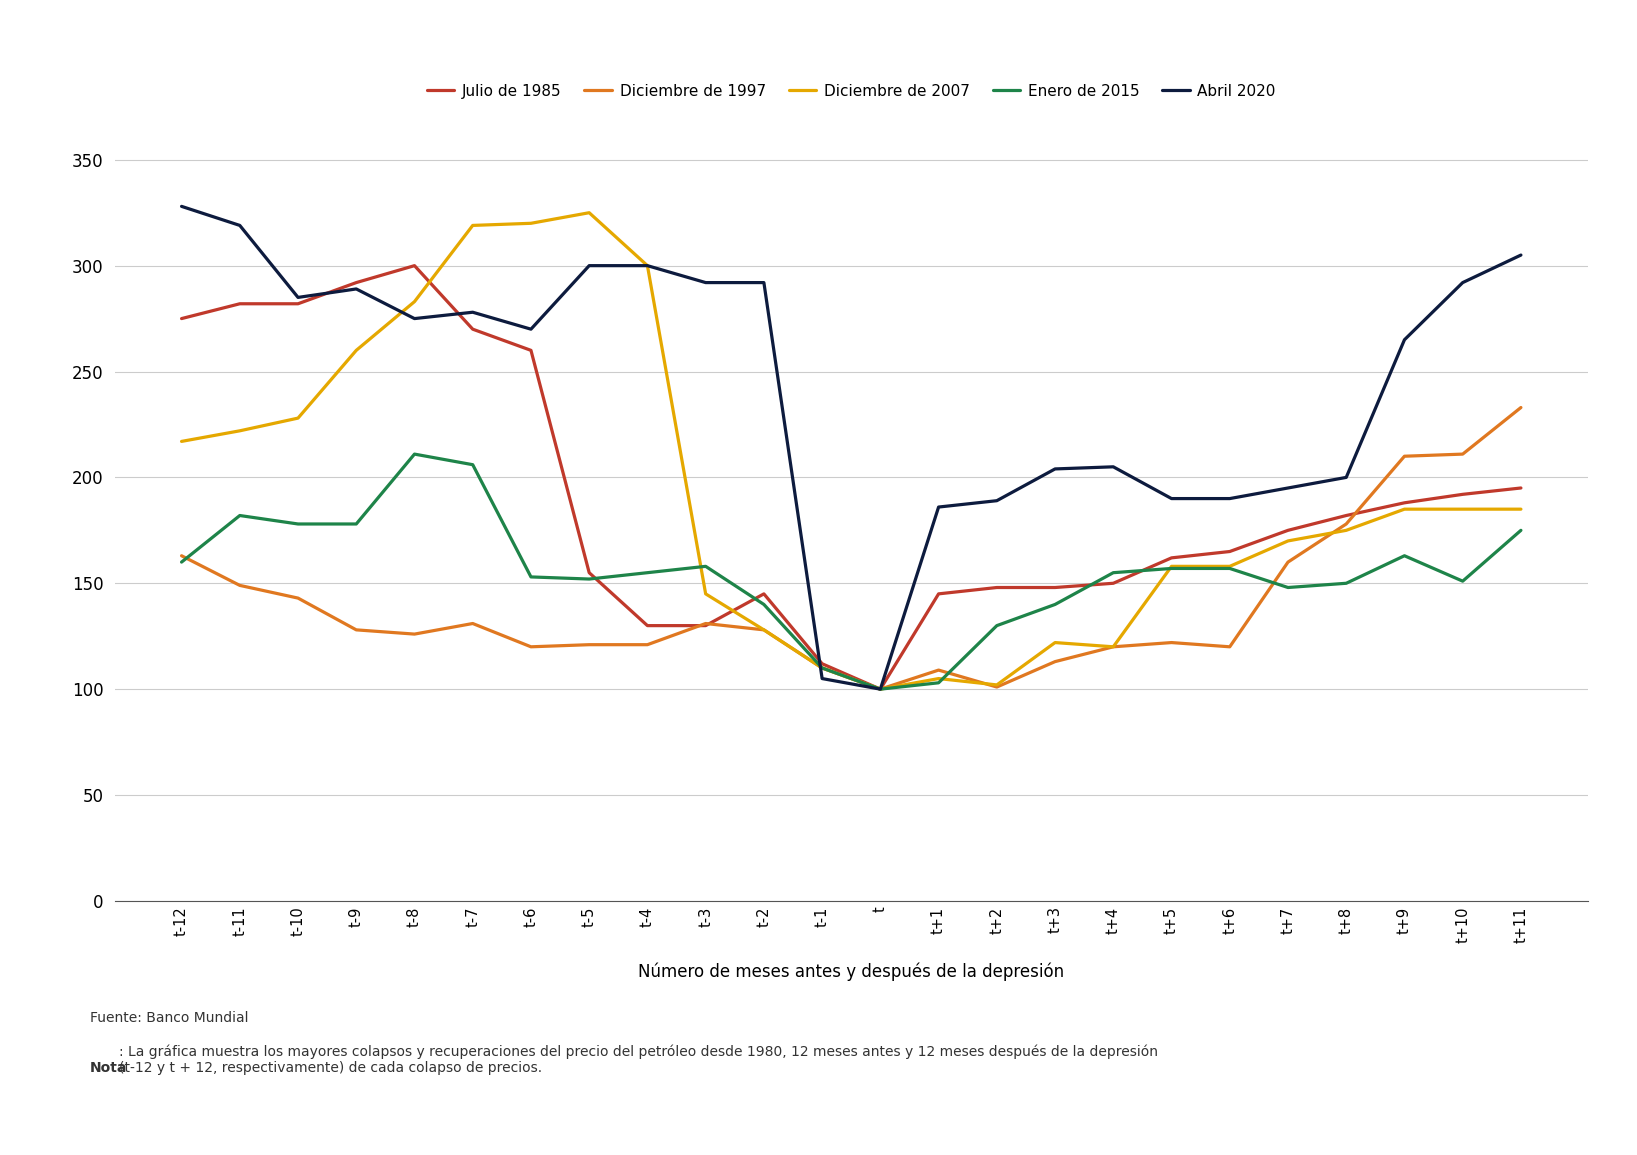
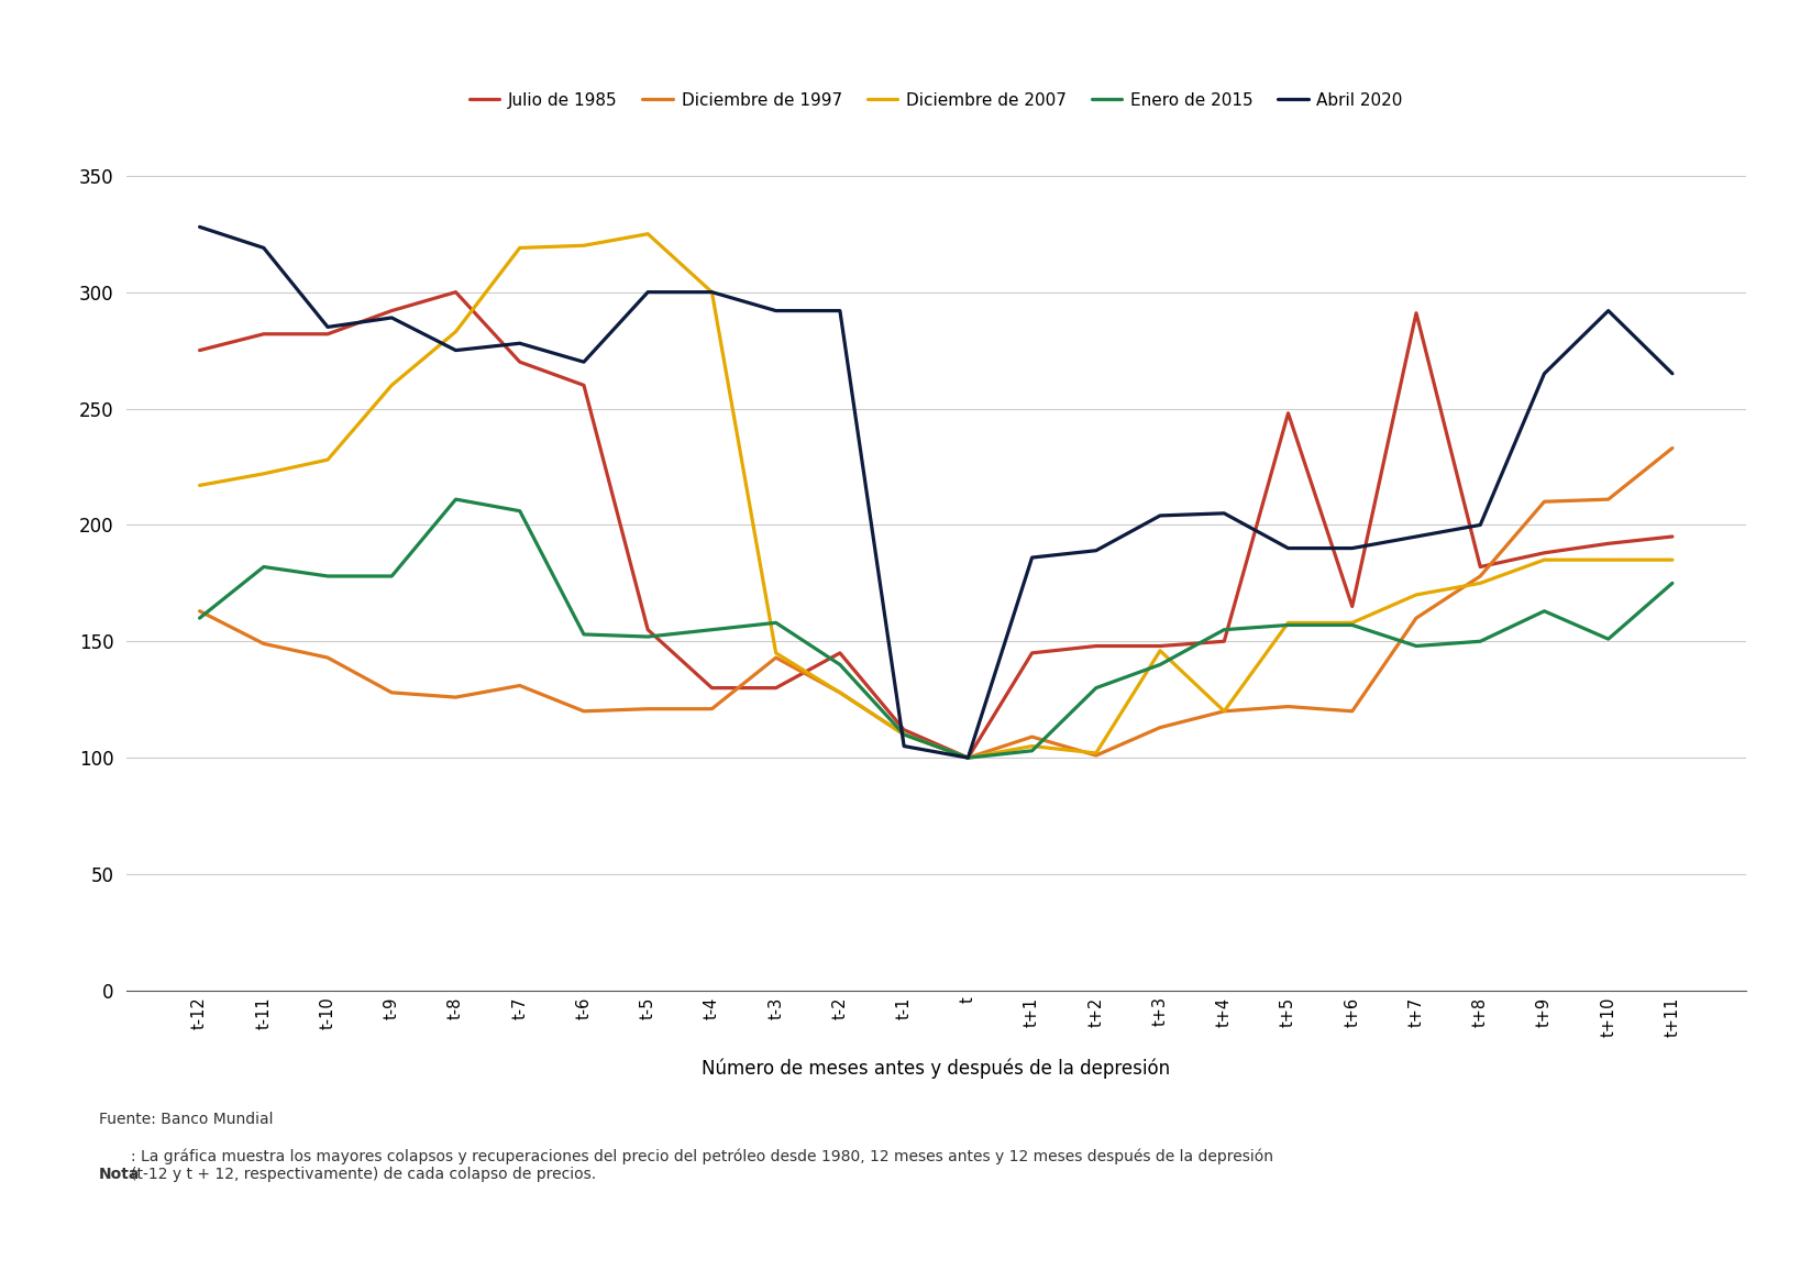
Diciembre de 1997/t-3: 131 -> 143
Diciembre de 2007/t+3: 122 -> 146
Julio de 1985/t+5: 162 -> 248
Julio de 1985/t+7: 175 -> 291
Abril 2020/t+11: 305 -> 265
